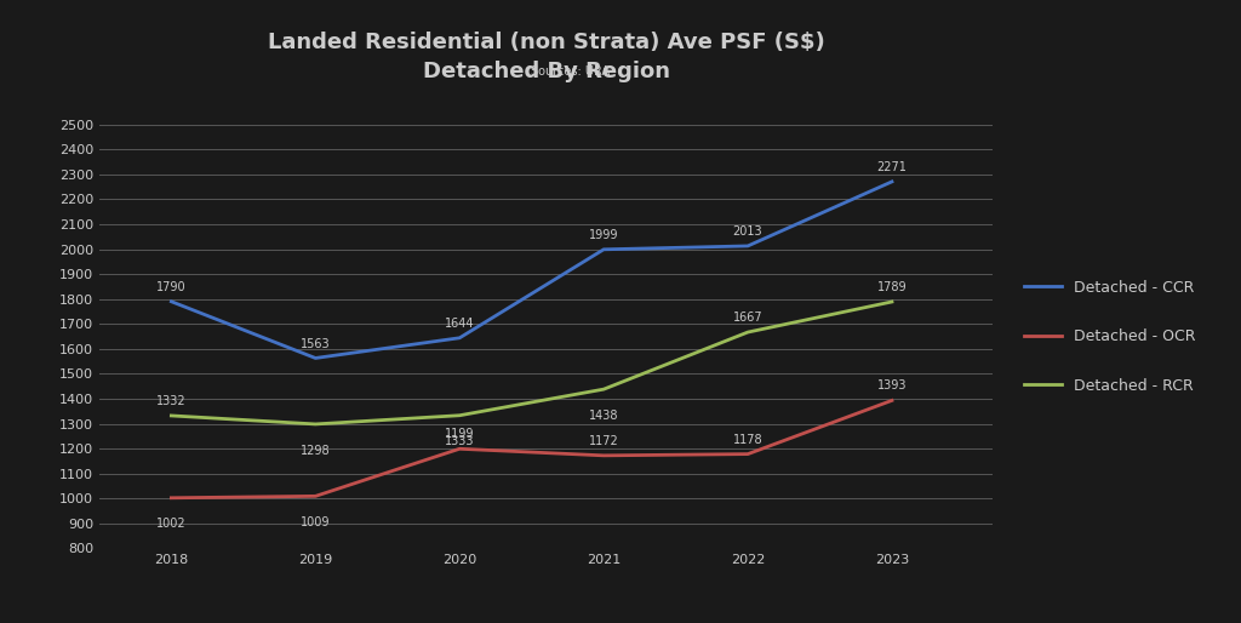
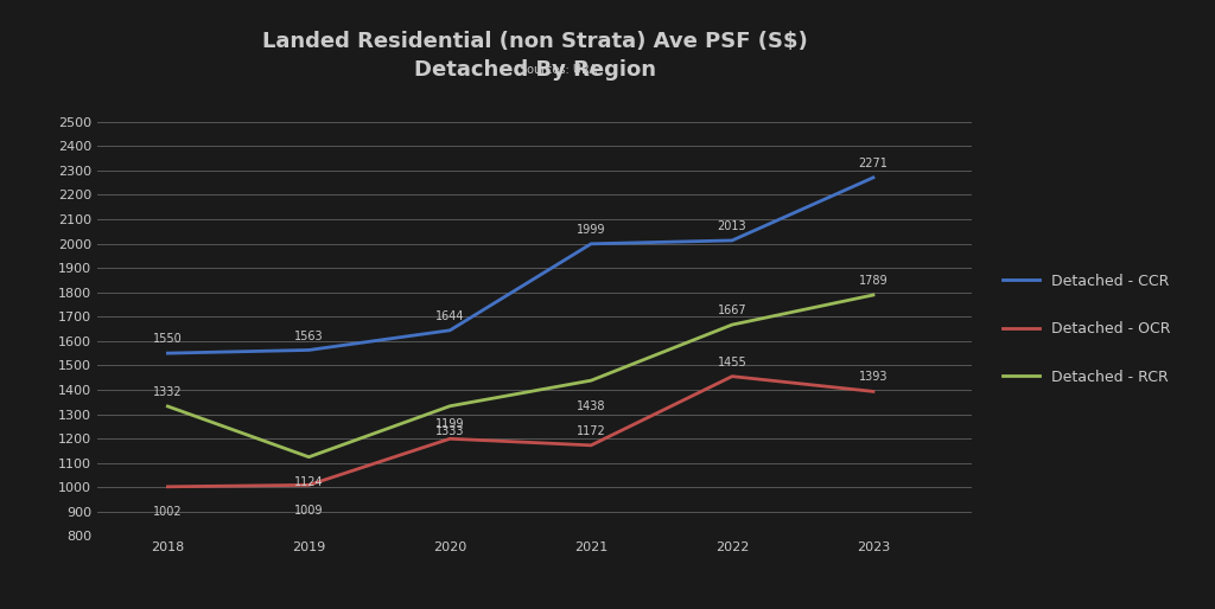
Detached - CCR/2018: 1790 -> 1550
Detached - RCR/2019: 1298 -> 1124
Detached - OCR/2022: 1178 -> 1455
